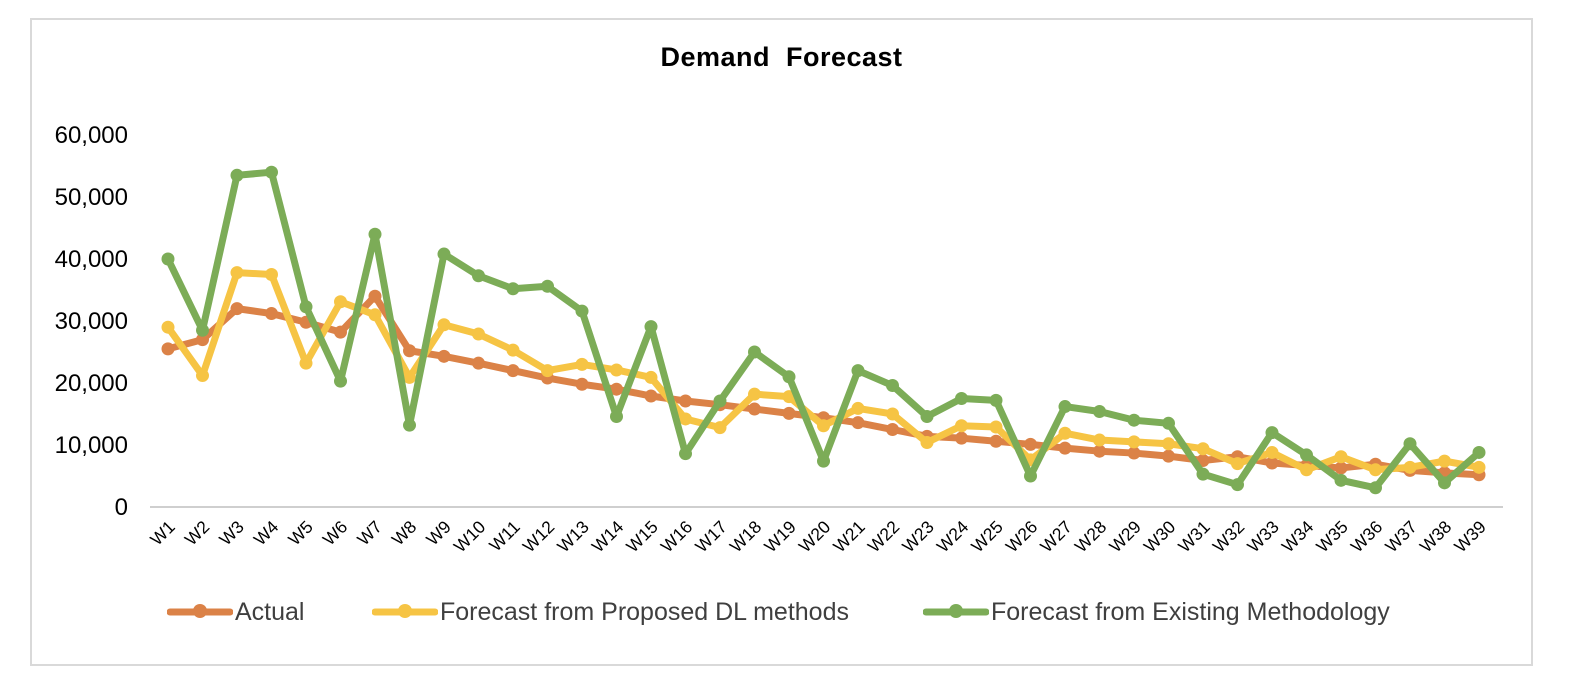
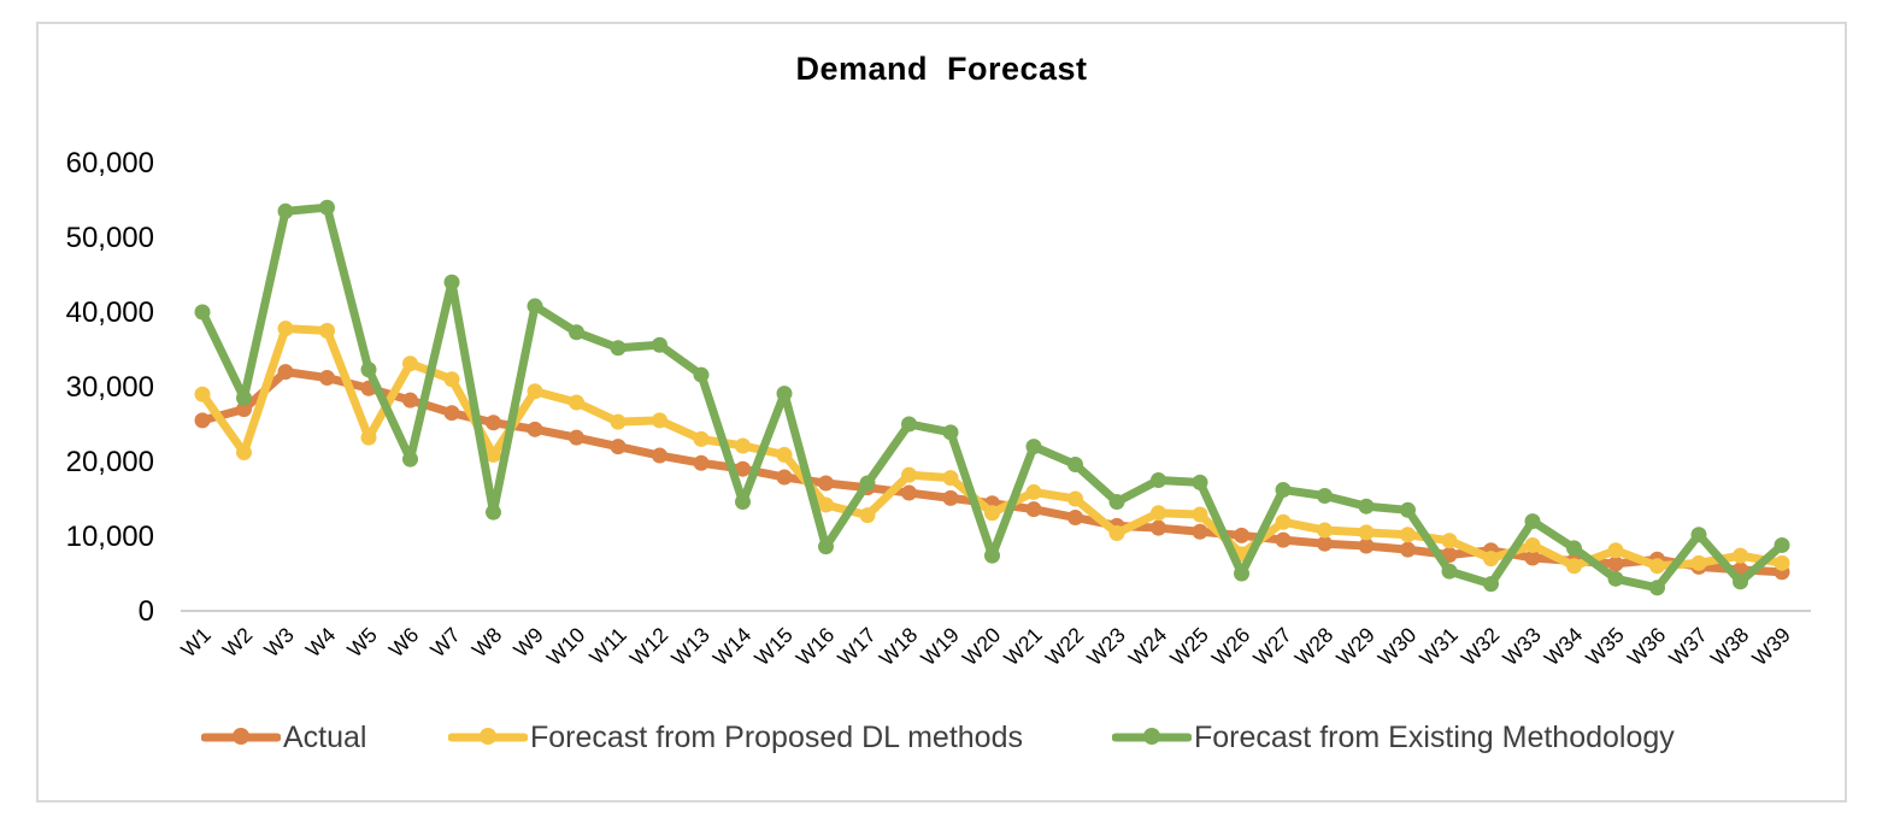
Actual/W7: 34000 -> 26000
Forecast from Proposed DL methods/W12: 22000 -> 26000
Forecast from Existing Methodology/W19: 21000 -> 24000
